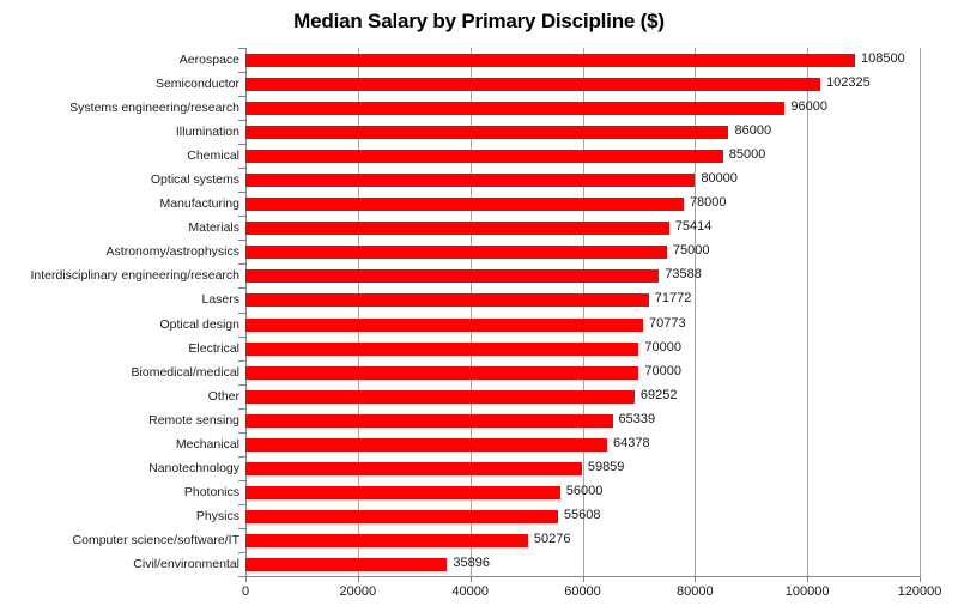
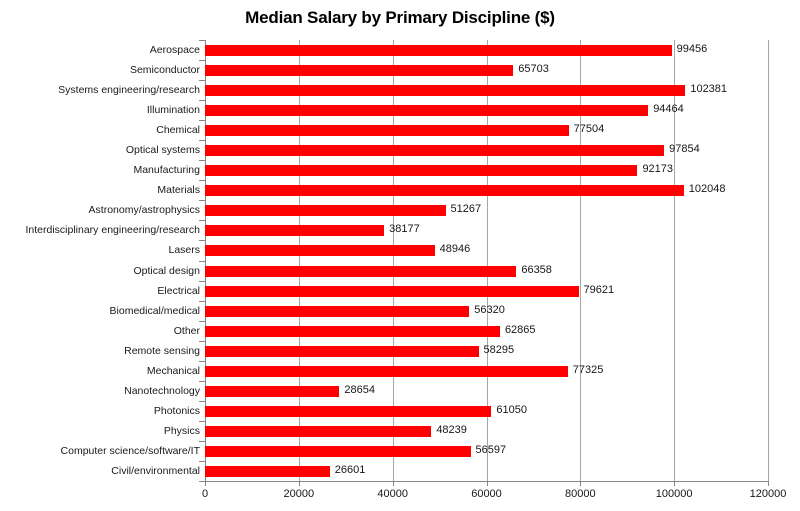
Aerospace: 108500 -> 99456
Semiconductor: 102325 -> 65703
Systems engineering/research: 96000 -> 102381
Illumination: 86000 -> 94464
Chemical: 85000 -> 77504
Optical systems: 80000 -> 97854
Manufacturing: 78000 -> 92173
Materials: 75414 -> 102048
Astronomy/astrophysics: 75000 -> 51267
Interdisciplinary engineering/research: 73588 -> 38177
Lasers: 71772 -> 48946
Optical design: 70773 -> 66358
Electrical: 70000 -> 79621
Biomedical/medical: 70000 -> 56320
Other: 69252 -> 62865
Remote sensing: 65339 -> 58295
Mechanical: 64378 -> 77325
Nanotechnology: 59859 -> 28654
Photonics: 56000 -> 61050
Physics: 55608 -> 48239
Computer science/software/IT: 50276 -> 56597
Civil/environmental: 35896 -> 26601
